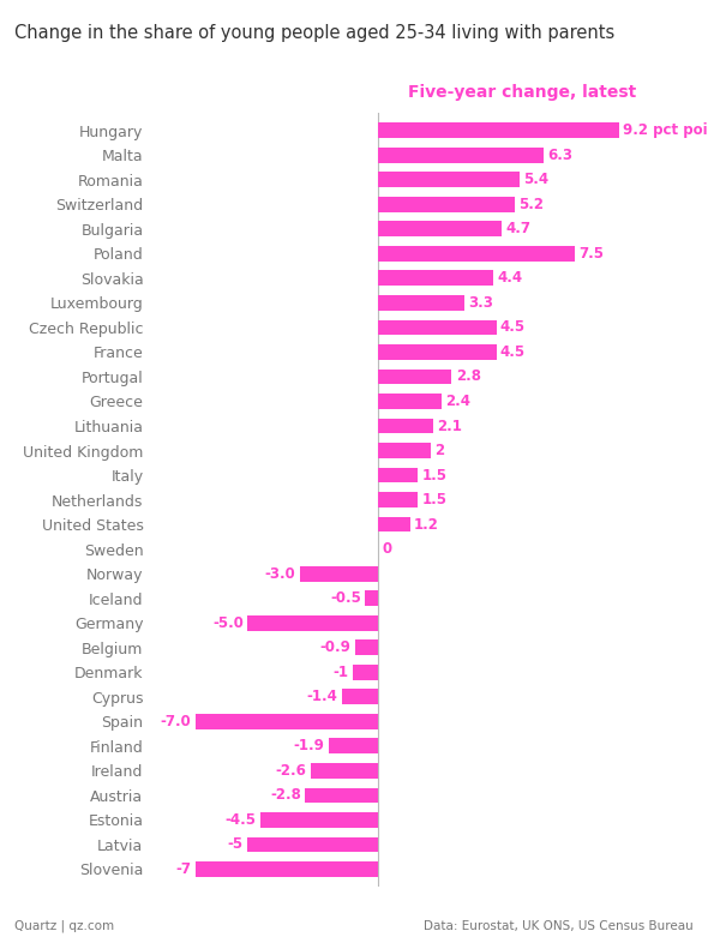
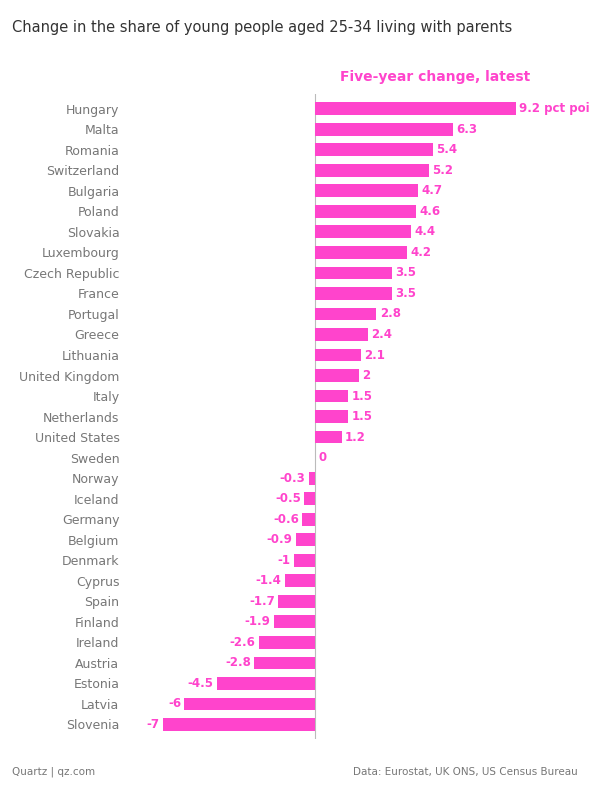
Poland: 7.5 -> 4.6
Luxembourg: 3.3 -> 4.2
Czech Republic: 4.5 -> 3.5
France: 4.5 -> 3.5
Norway: -3.0 -> -0.3
Germany: -5.0 -> -0.6
Spain: -7.0 -> -1.7
Latvia: -5 -> -6
